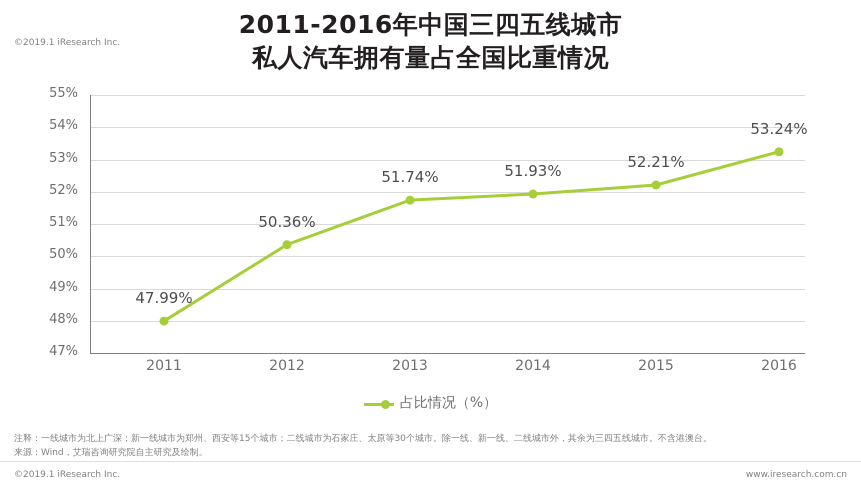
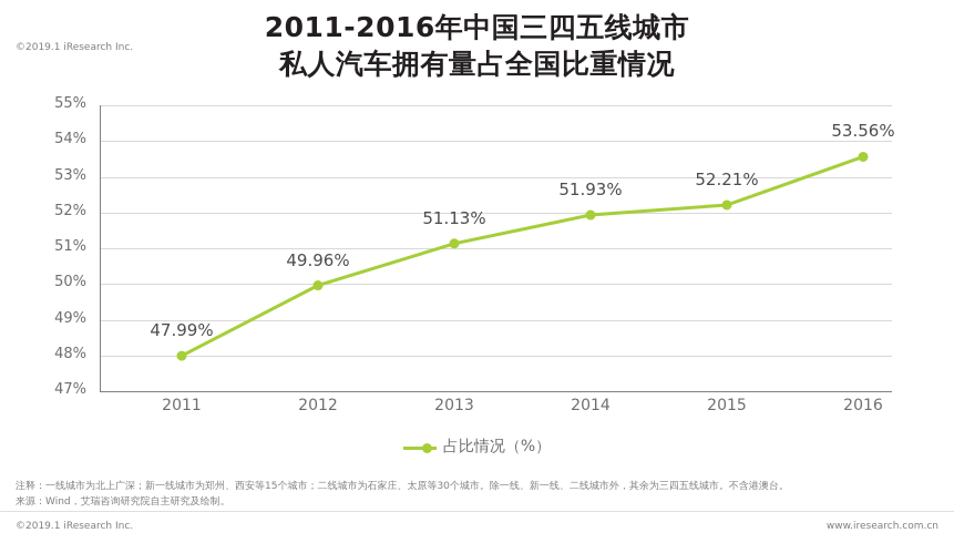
2012: 50.36% -> 49.96%
2013: 51.74% -> 51.13%
2016: 53.24% -> 53.56%
